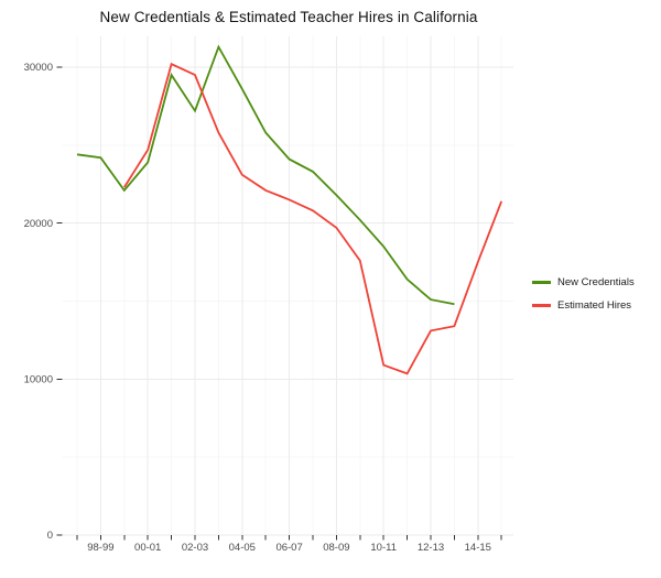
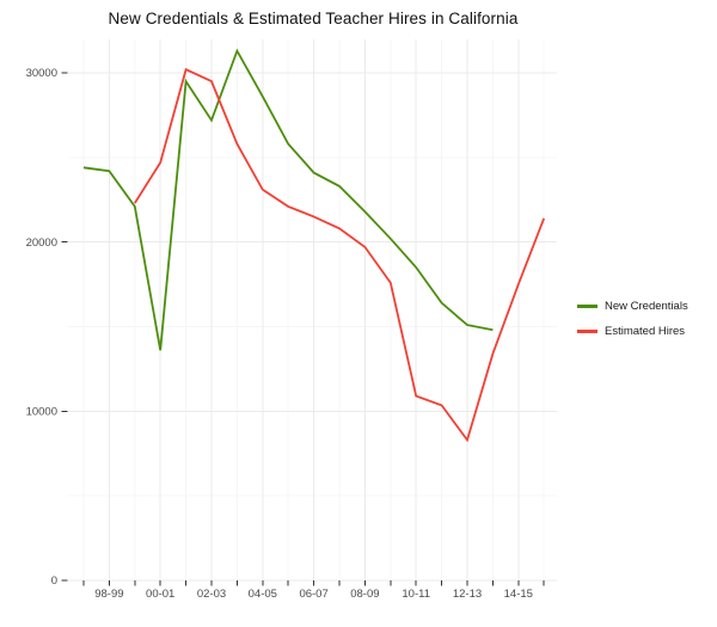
New Credentials/00-01: 23900 -> 13600
Estimated Hires/12-13: 13100 -> 8300
